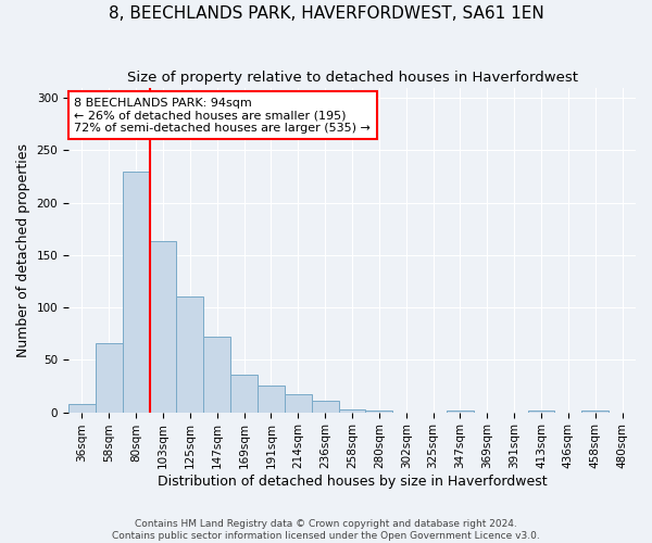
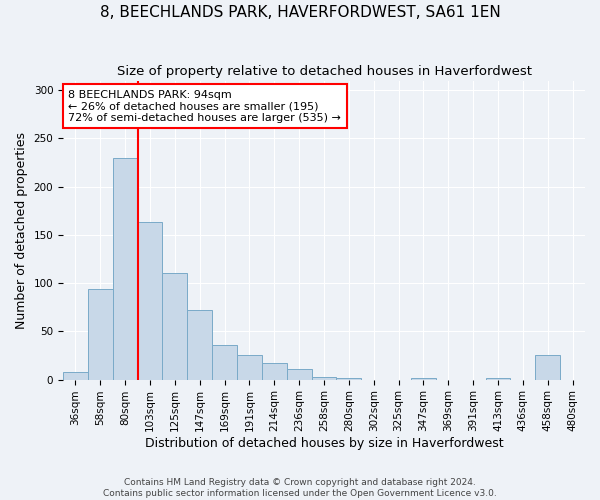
58sqm: 66 -> 94
458sqm: 2 -> 26
